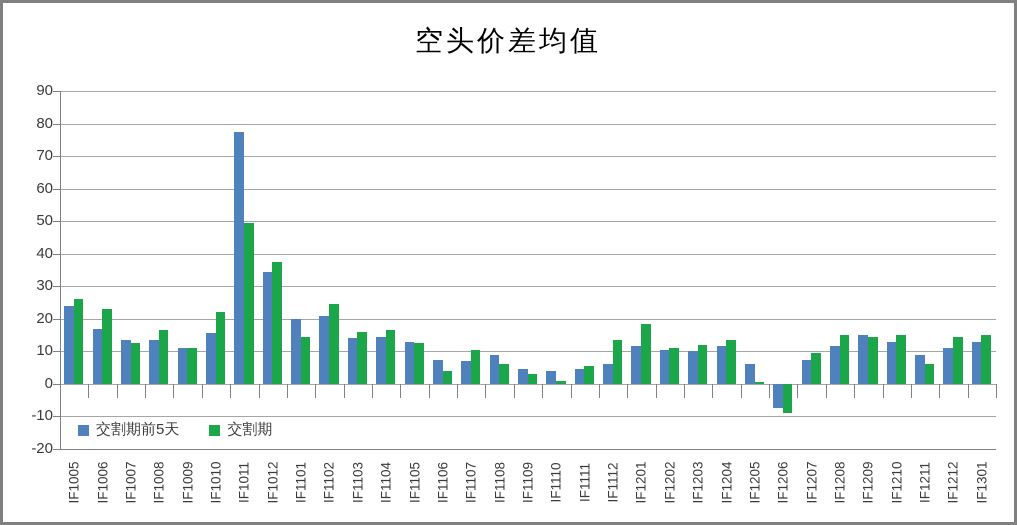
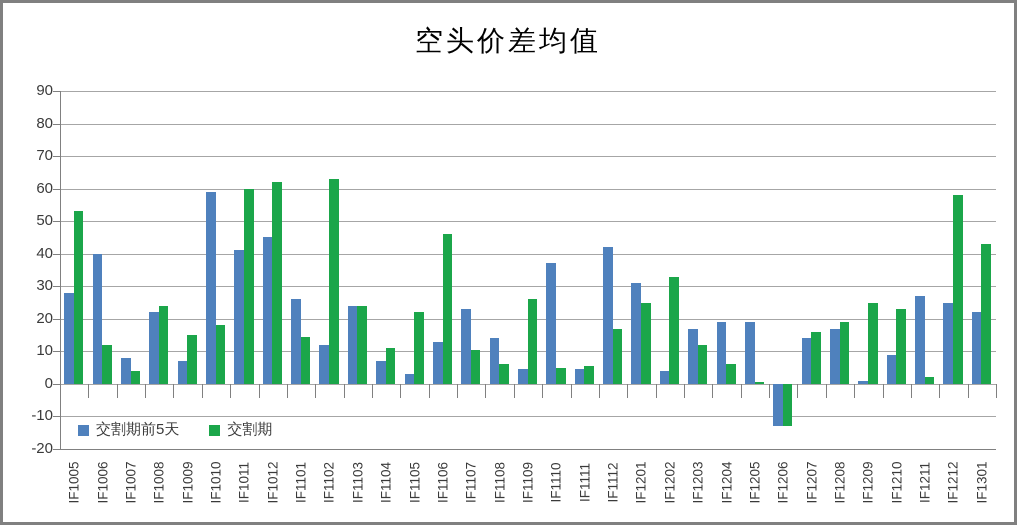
交割期前5天/IF1005: 24 -> 28
交割期/IF1005: 26 -> 53
交割期前5天/IF1006: 17 -> 40
交割期/IF1006: 23 -> 12
交割期前5天/IF1007: 14 -> 8
交割期/IF1007: 12 -> 4
交割期前5天/IF1008: 14 -> 22
交割期/IF1008: 16 -> 24
交割期前5天/IF1009: 11 -> 7
交割期/IF1009: 11 -> 15
交割期前5天/IF1010: 16 -> 59
交割期/IF1010: 22 -> 18
交割期前5天/IF1011: 78 -> 41
交割期/IF1011: 50 -> 60
交割期前5天/IF1012: 34 -> 45
交割期/IF1012: 38 -> 62
交割期前5天/IF1101: 20 -> 26
交割期前5天/IF1102: 21 -> 12
交割期/IF1102: 24 -> 63
交割期前5天/IF1103: 14 -> 24
交割期/IF1103: 16 -> 24
交割期前5天/IF1104: 14 -> 7
交割期/IF1104: 16 -> 11
交割期前5天/IF1105: 13 -> 3
交割期/IF1105: 12 -> 22
交割期前5天/IF1106: 8 -> 13
交割期/IF1106: 4 -> 46
交割期前5天/IF1107: 7 -> 23
交割期前5天/IF1108: 9 -> 14
交割期/IF1109: 3 -> 26
交割期前5天/IF1110: 4 -> 37
交割期/IF1110: 1 -> 5
交割期前5天/IF1112: 6 -> 42
交割期/IF1112: 14 -> 17
交割期前5天/IF1201: 12 -> 31
交割期/IF1201: 18 -> 25
交割期前5天/IF1202: 10 -> 4
交割期/IF1202: 11 -> 33
交割期前5天/IF1203: 10 -> 17
交割期前5天/IF1204: 12 -> 19
交割期/IF1204: 14 -> 6
交割期前5天/IF1205: 6 -> 19
交割期前5天/IF1206: -8 -> -13
交割期/IF1206: -9 -> -13
交割期前5天/IF1207: 8 -> 14
交割期/IF1207: 10 -> 16
交割期前5天/IF1208: 12 -> 17
交割期/IF1208: 15 -> 19
交割期前5天/IF1209: 15 -> 1
交割期/IF1209: 14 -> 25
交割期前5天/IF1210: 13 -> 9
交割期/IF1210: 15 -> 23
交割期前5天/IF1211: 9 -> 27
交割期/IF1211: 6 -> 2
交割期前5天/IF1212: 11 -> 25
交割期/IF1212: 14 -> 58
交割期前5天/IF1301: 13 -> 22
交割期/IF1301: 15 -> 43
